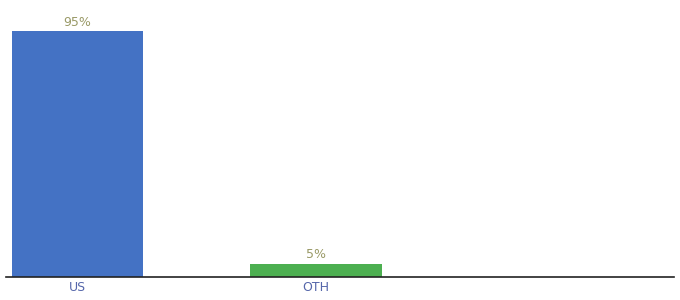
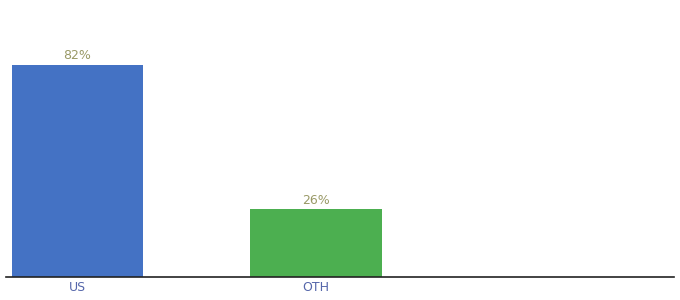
US: 95% -> 82%
OTH: 5% -> 26%
